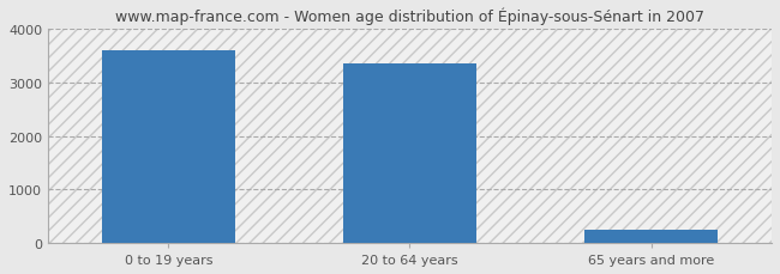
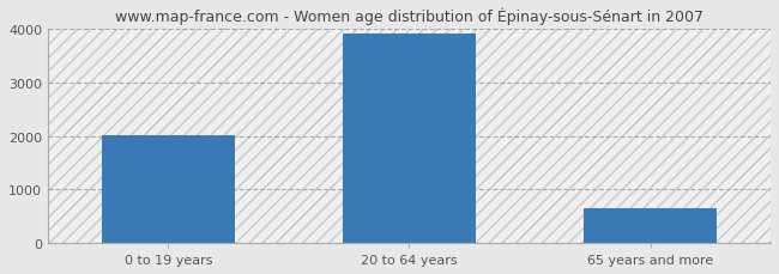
0 to 19 years: 3600 -> 2010
20 to 64 years: 3350 -> 3920
65 years and more: 250 -> 650
